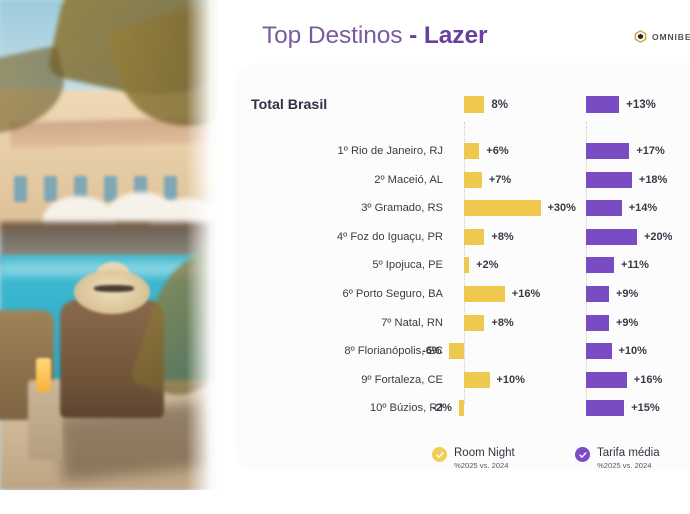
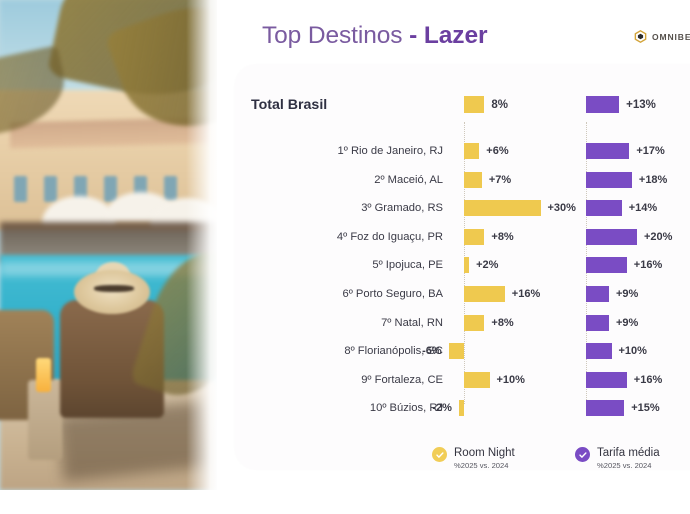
Tarifa média/5º Ipojuca, PE: +11% -> +16%
